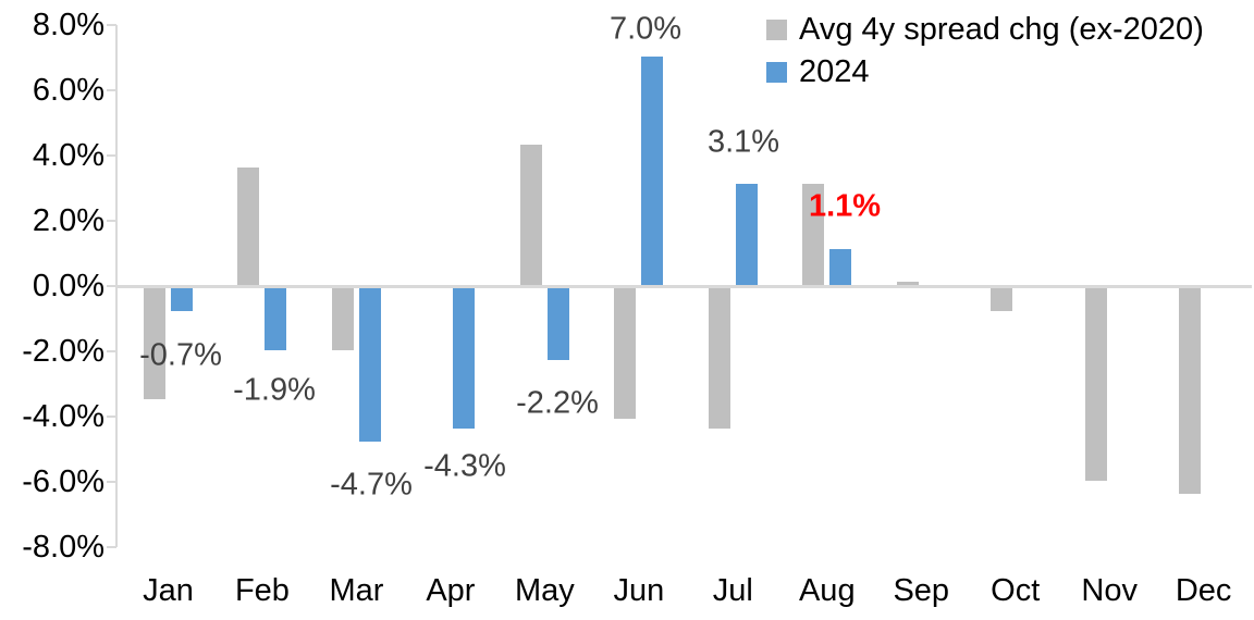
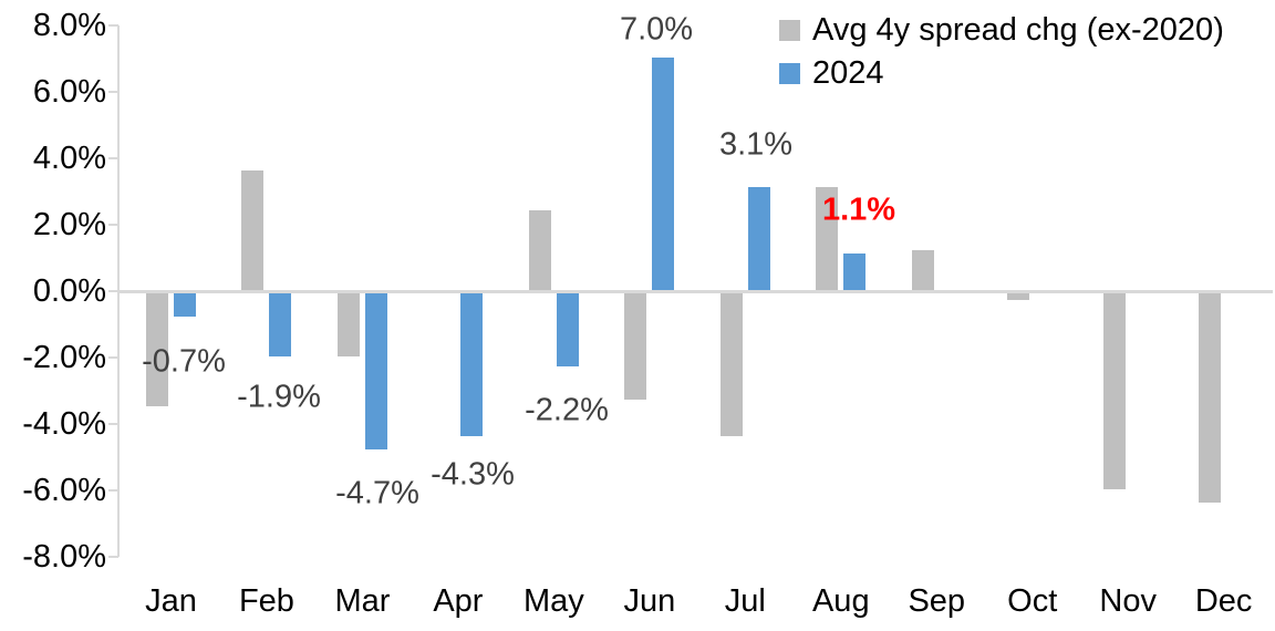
Avg 4y spread chg (ex-2020)/May: 4.3% -> 2.4%
Avg 4y spread chg (ex-2020)/Jun: -4.0% -> -3.2%
Avg 4y spread chg (ex-2020)/Sep: 0.1% -> 1.2%
Avg 4y spread chg (ex-2020)/Oct: -0.7% -> -0.2%
